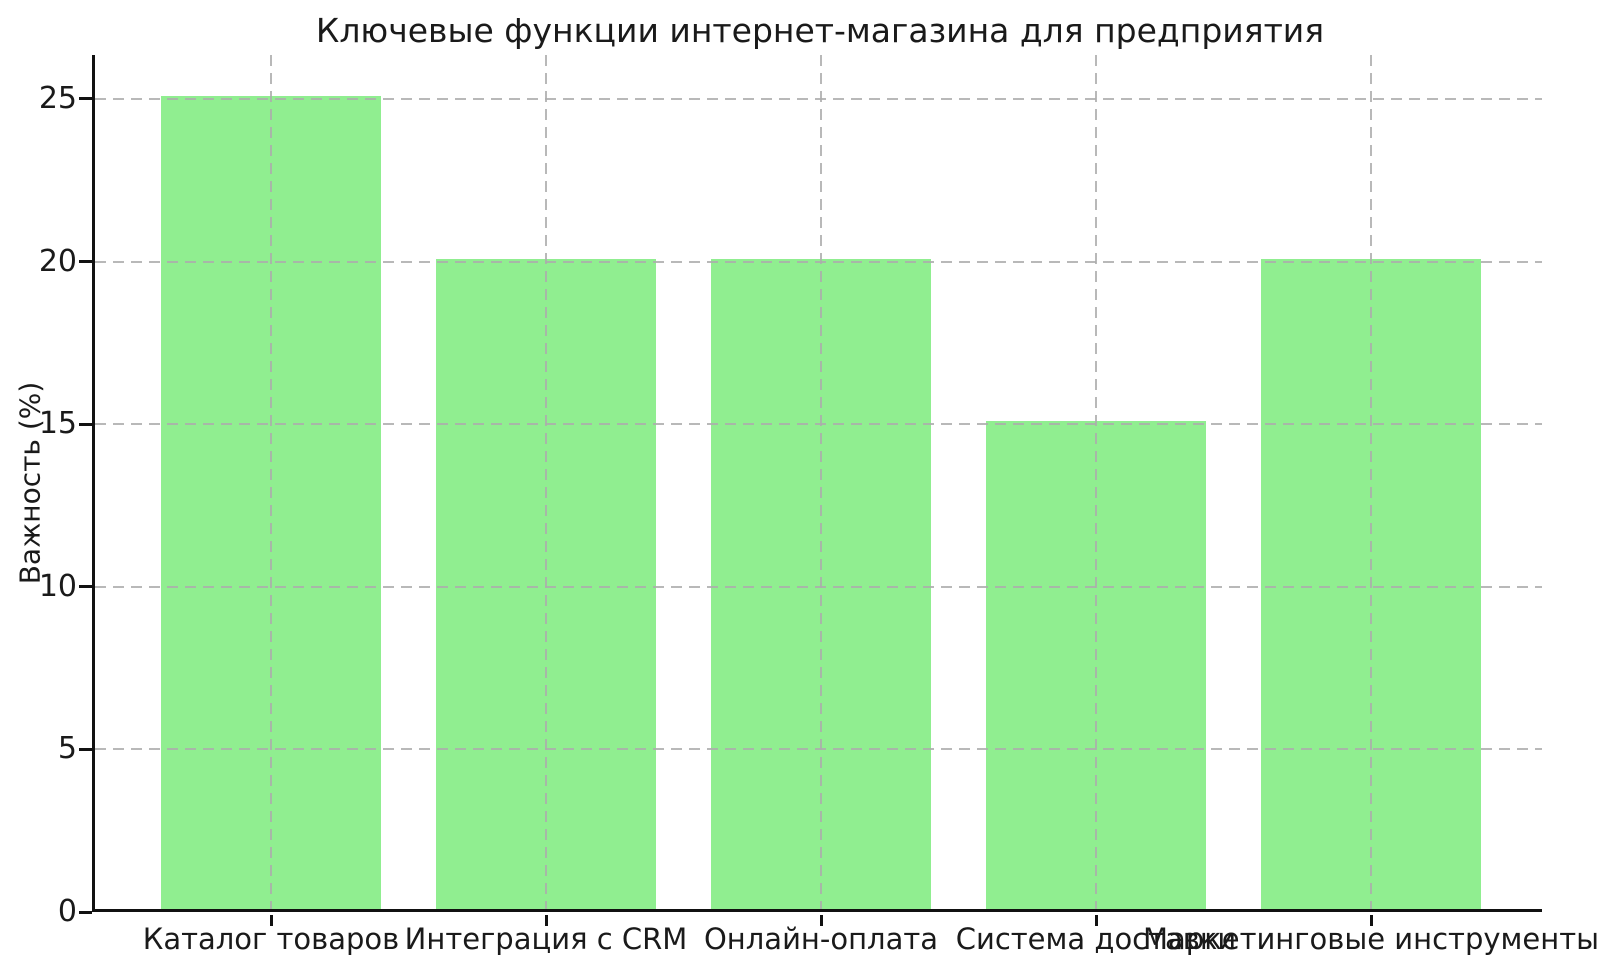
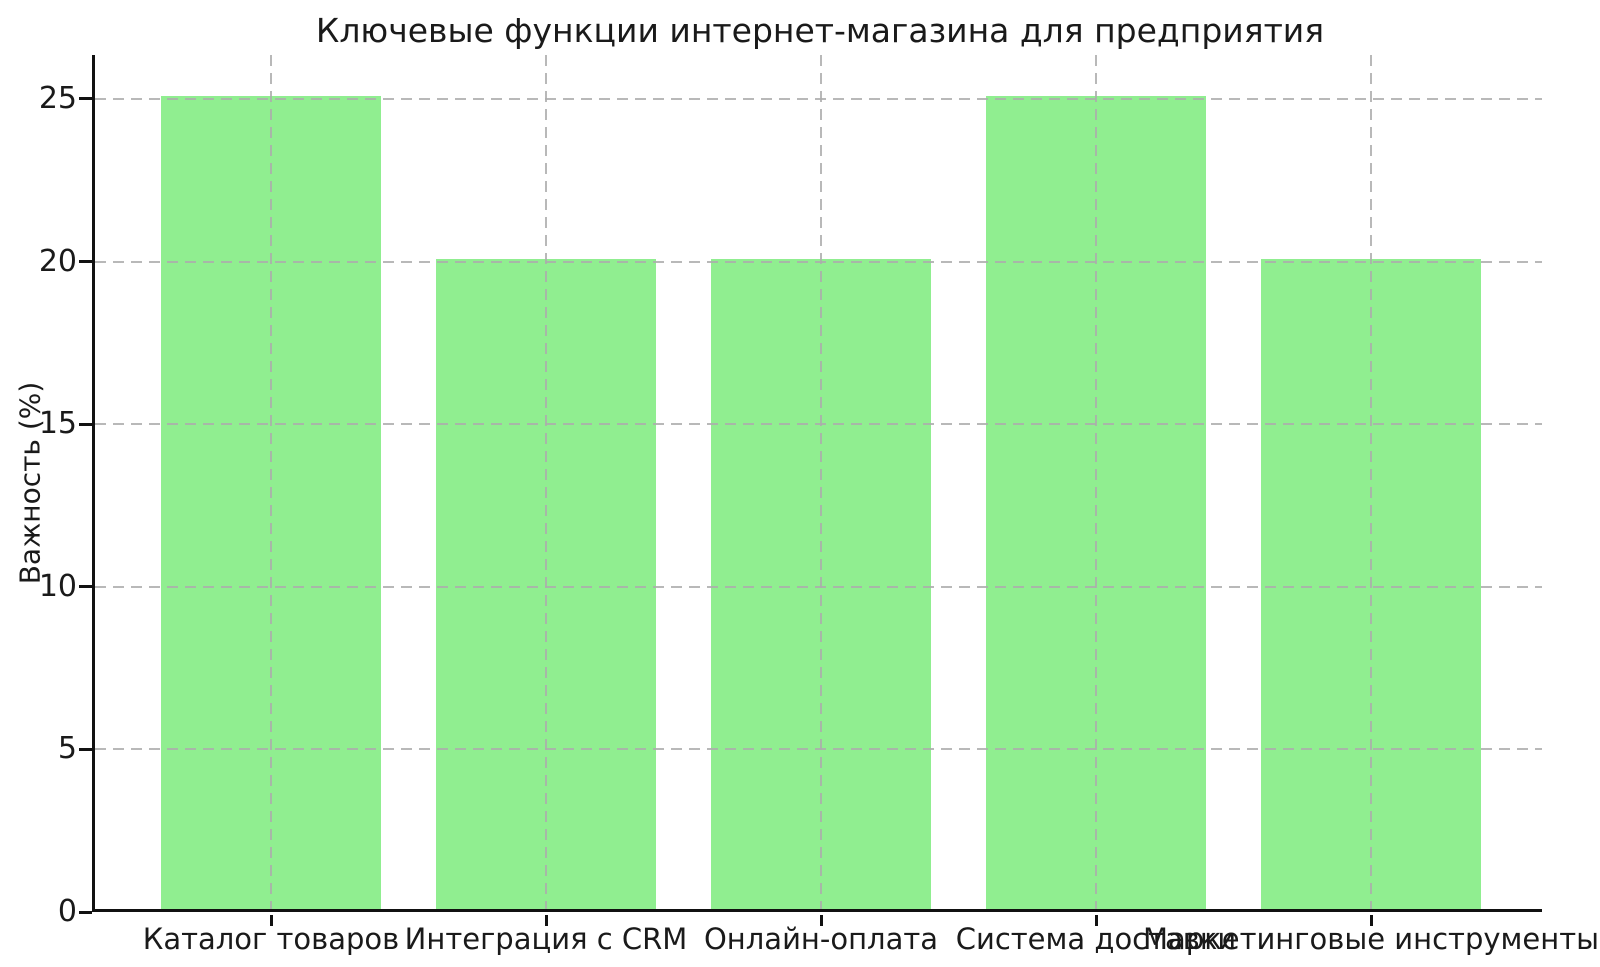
Система доставки: 15 -> 25
